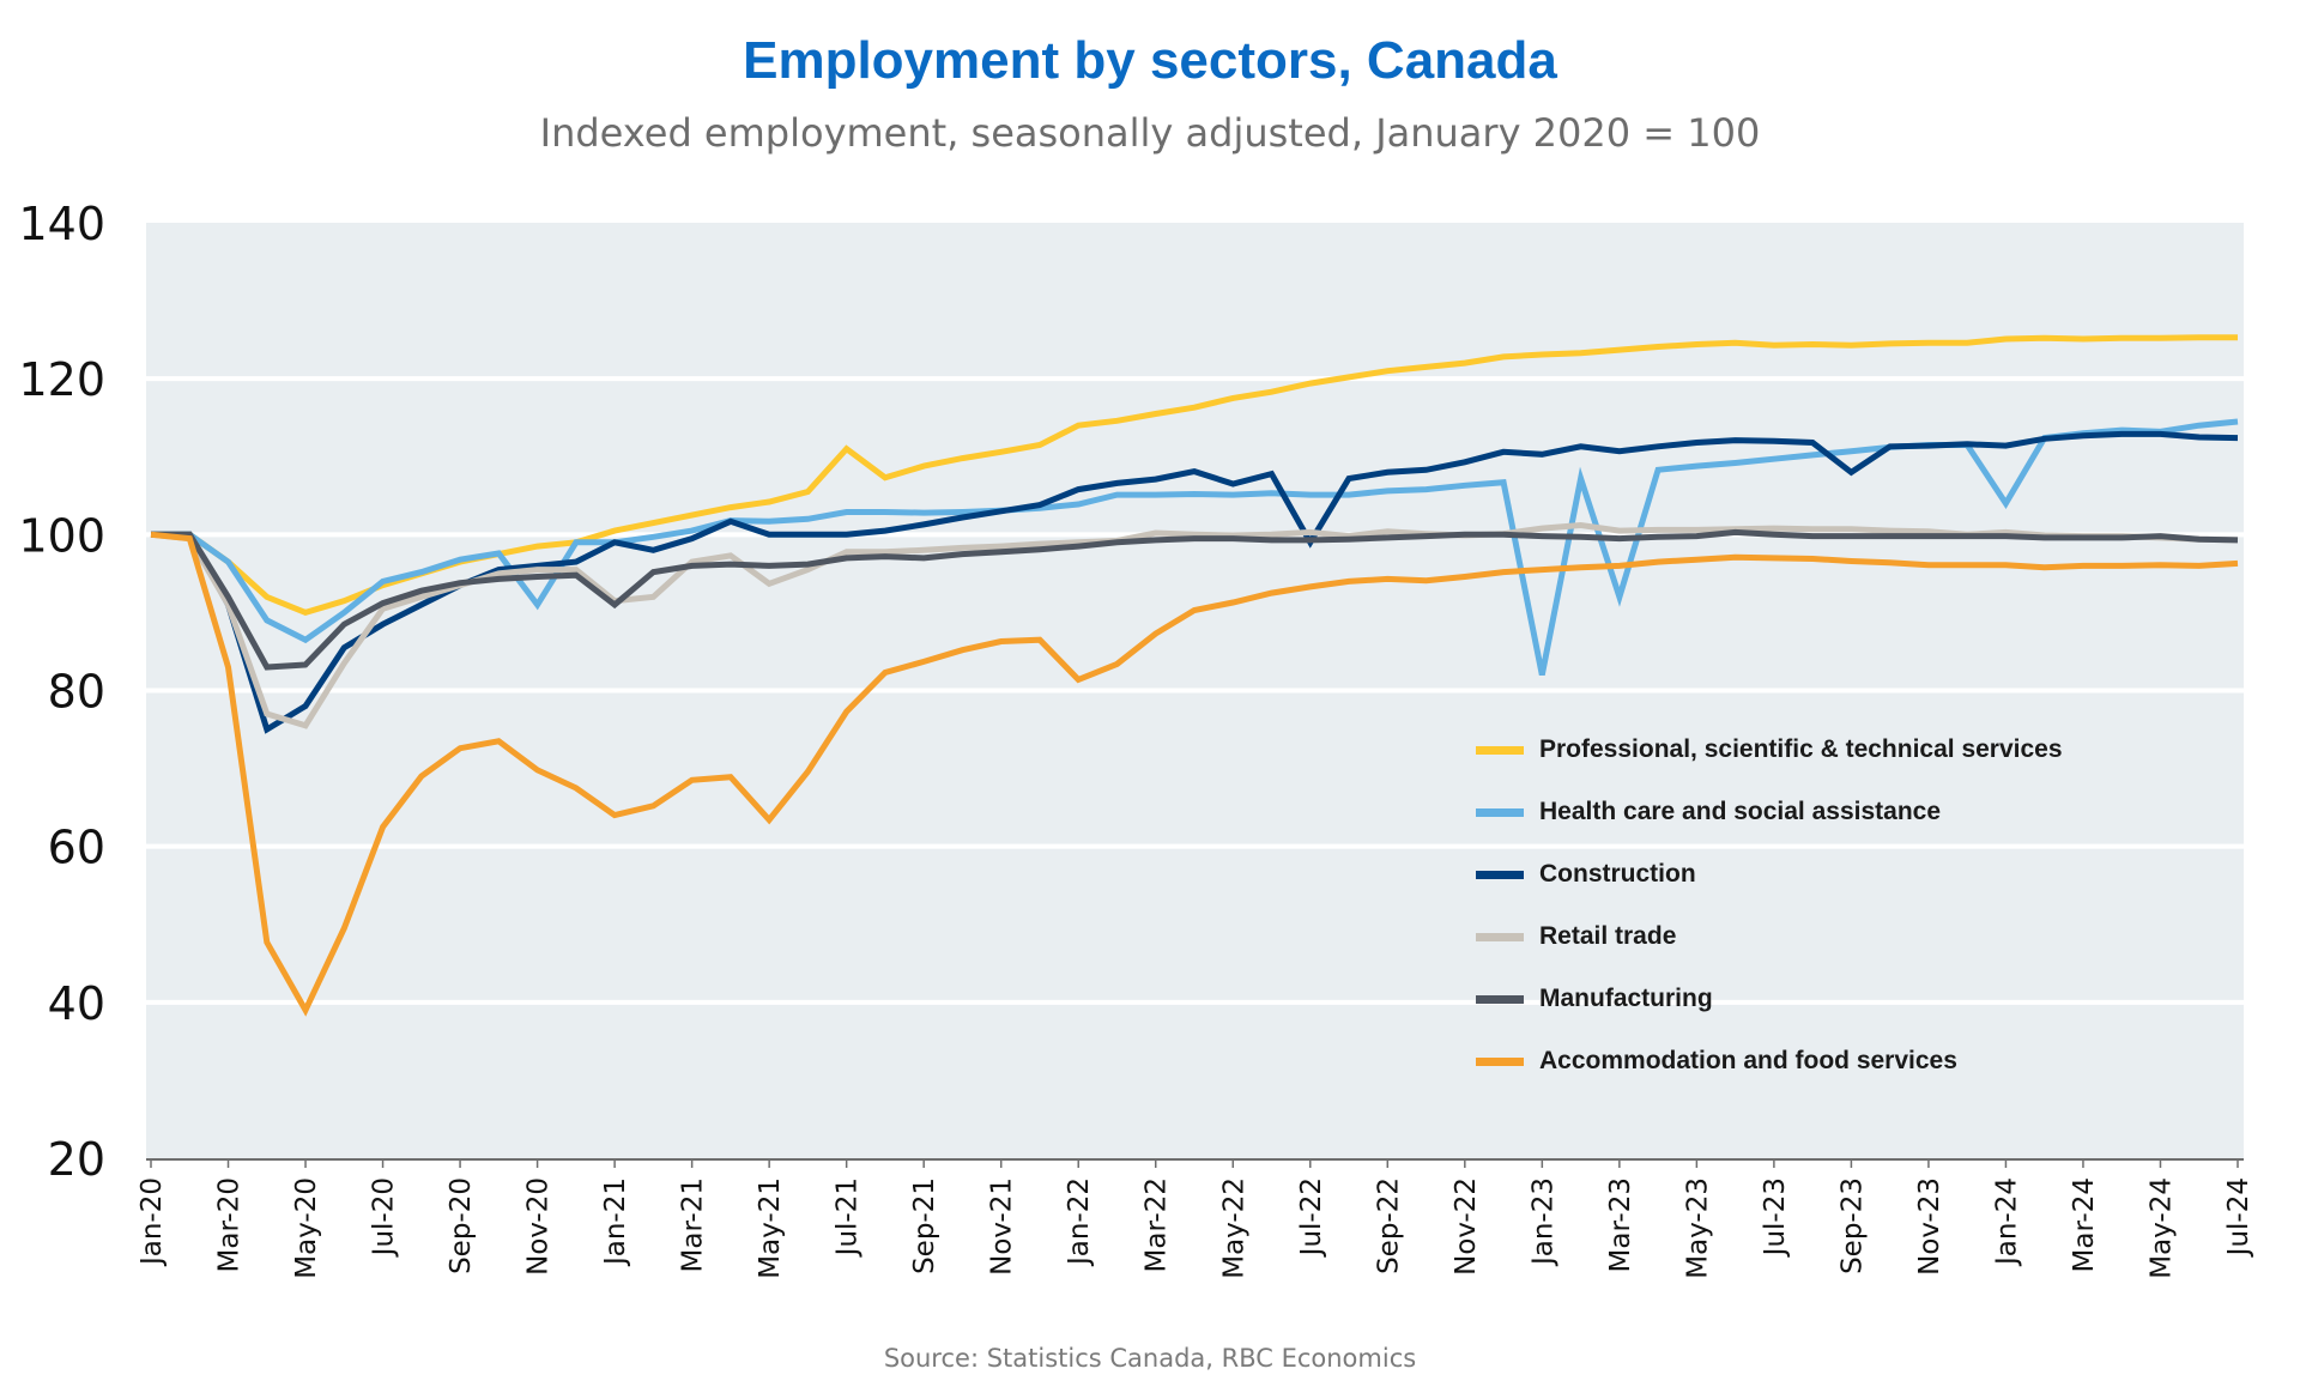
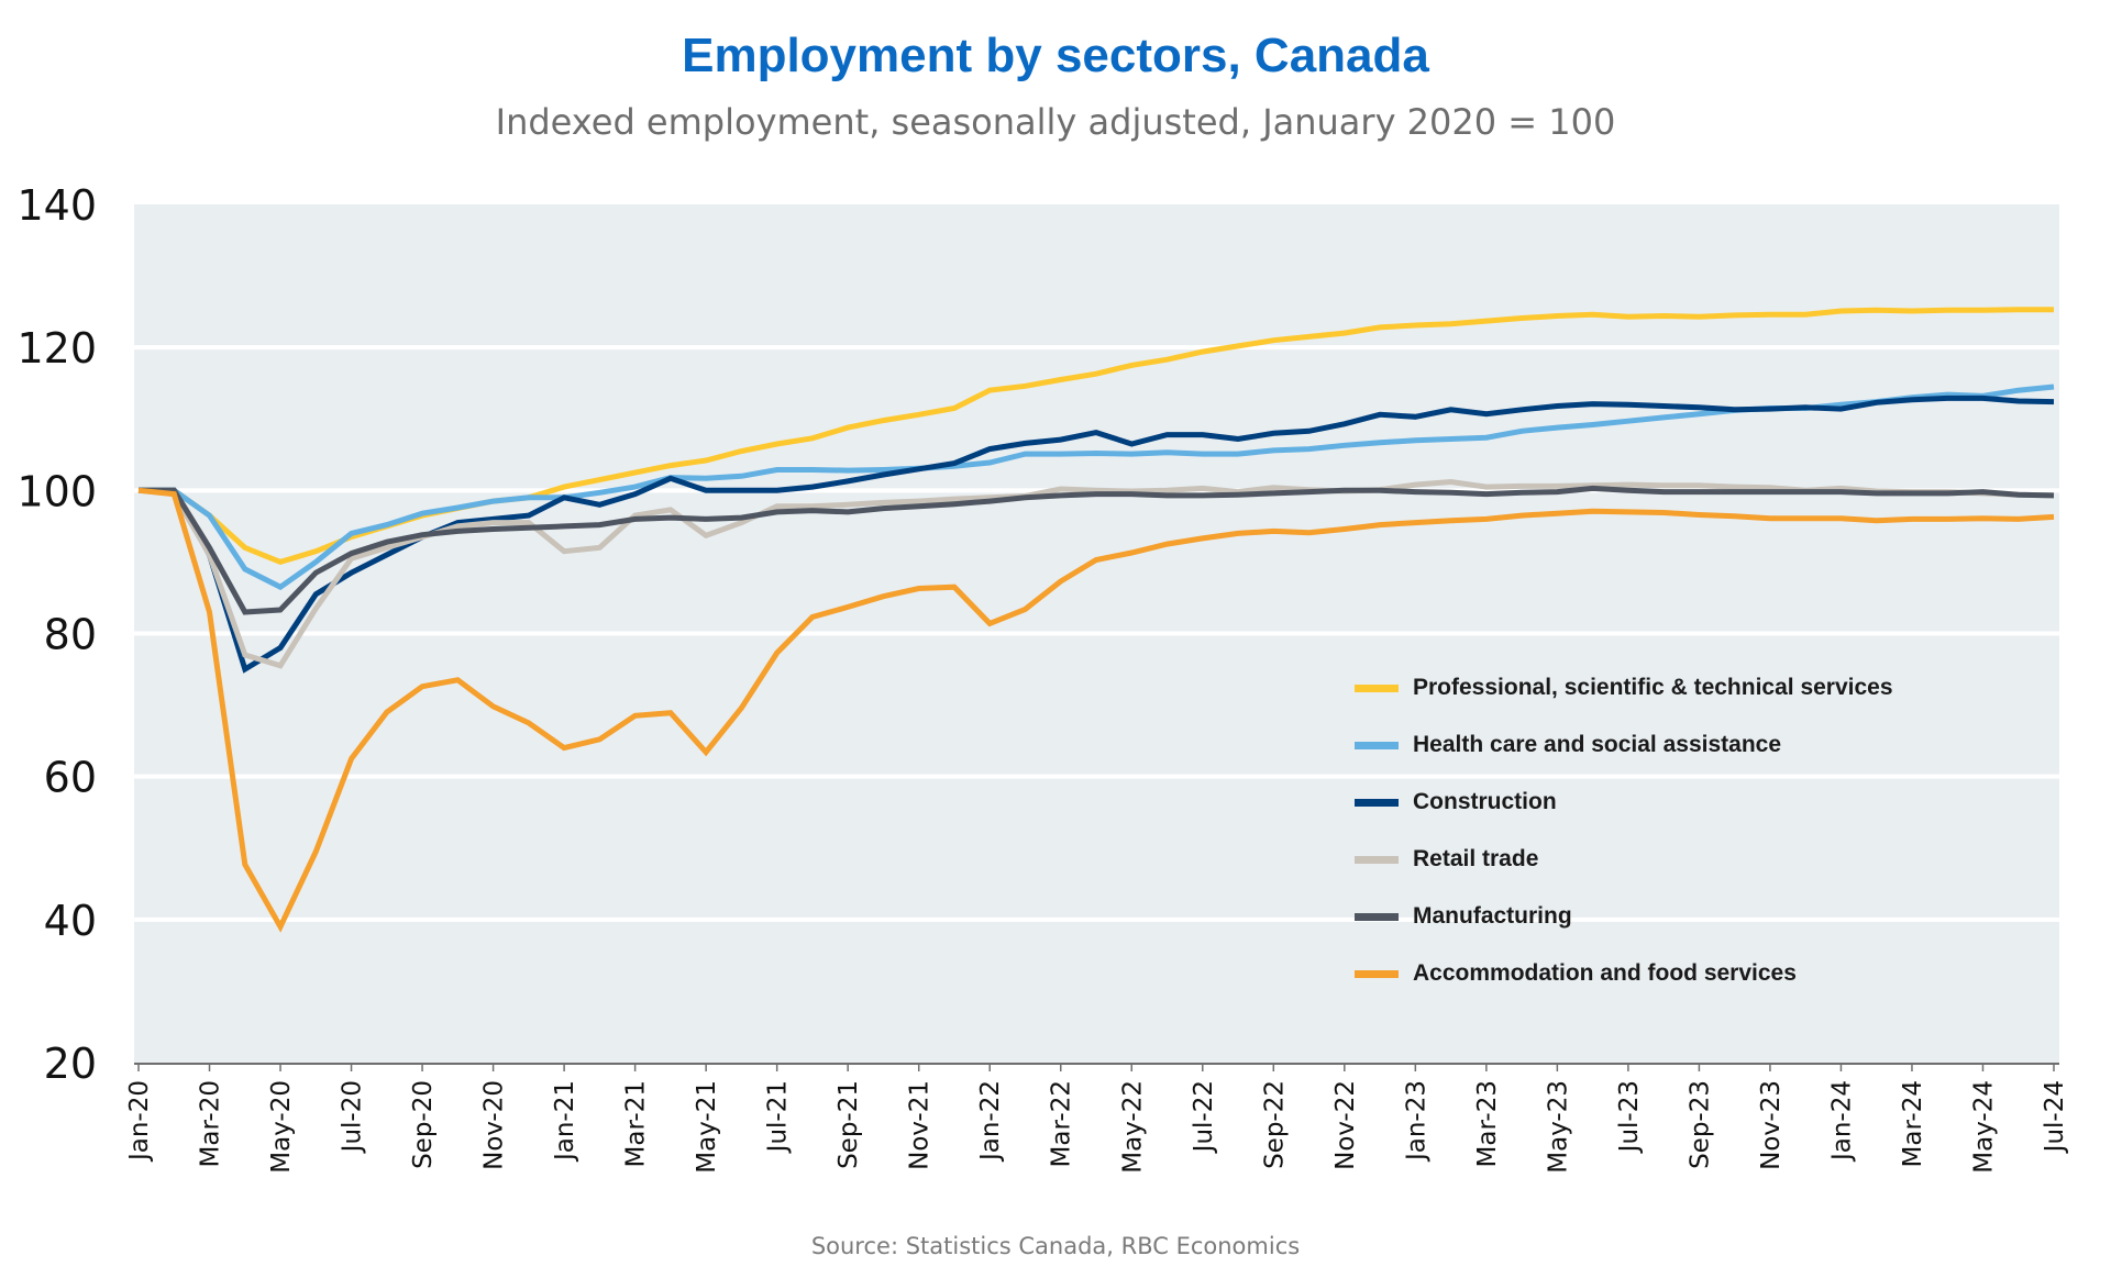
Health care and social assistance/Nov-20: 91 -> 98
Manufacturing/Jan-21: 91 -> 95
Professional, scientific & technical services/Jul-21: 111 -> 106
Construction/Jul-22: 99 -> 108
Health care and social assistance/Jan-23: 82 -> 107
Health care and social assistance/Mar-23: 92 -> 107
Construction/Sep-23: 108 -> 112
Health care and social assistance/Jan-24: 104 -> 112
